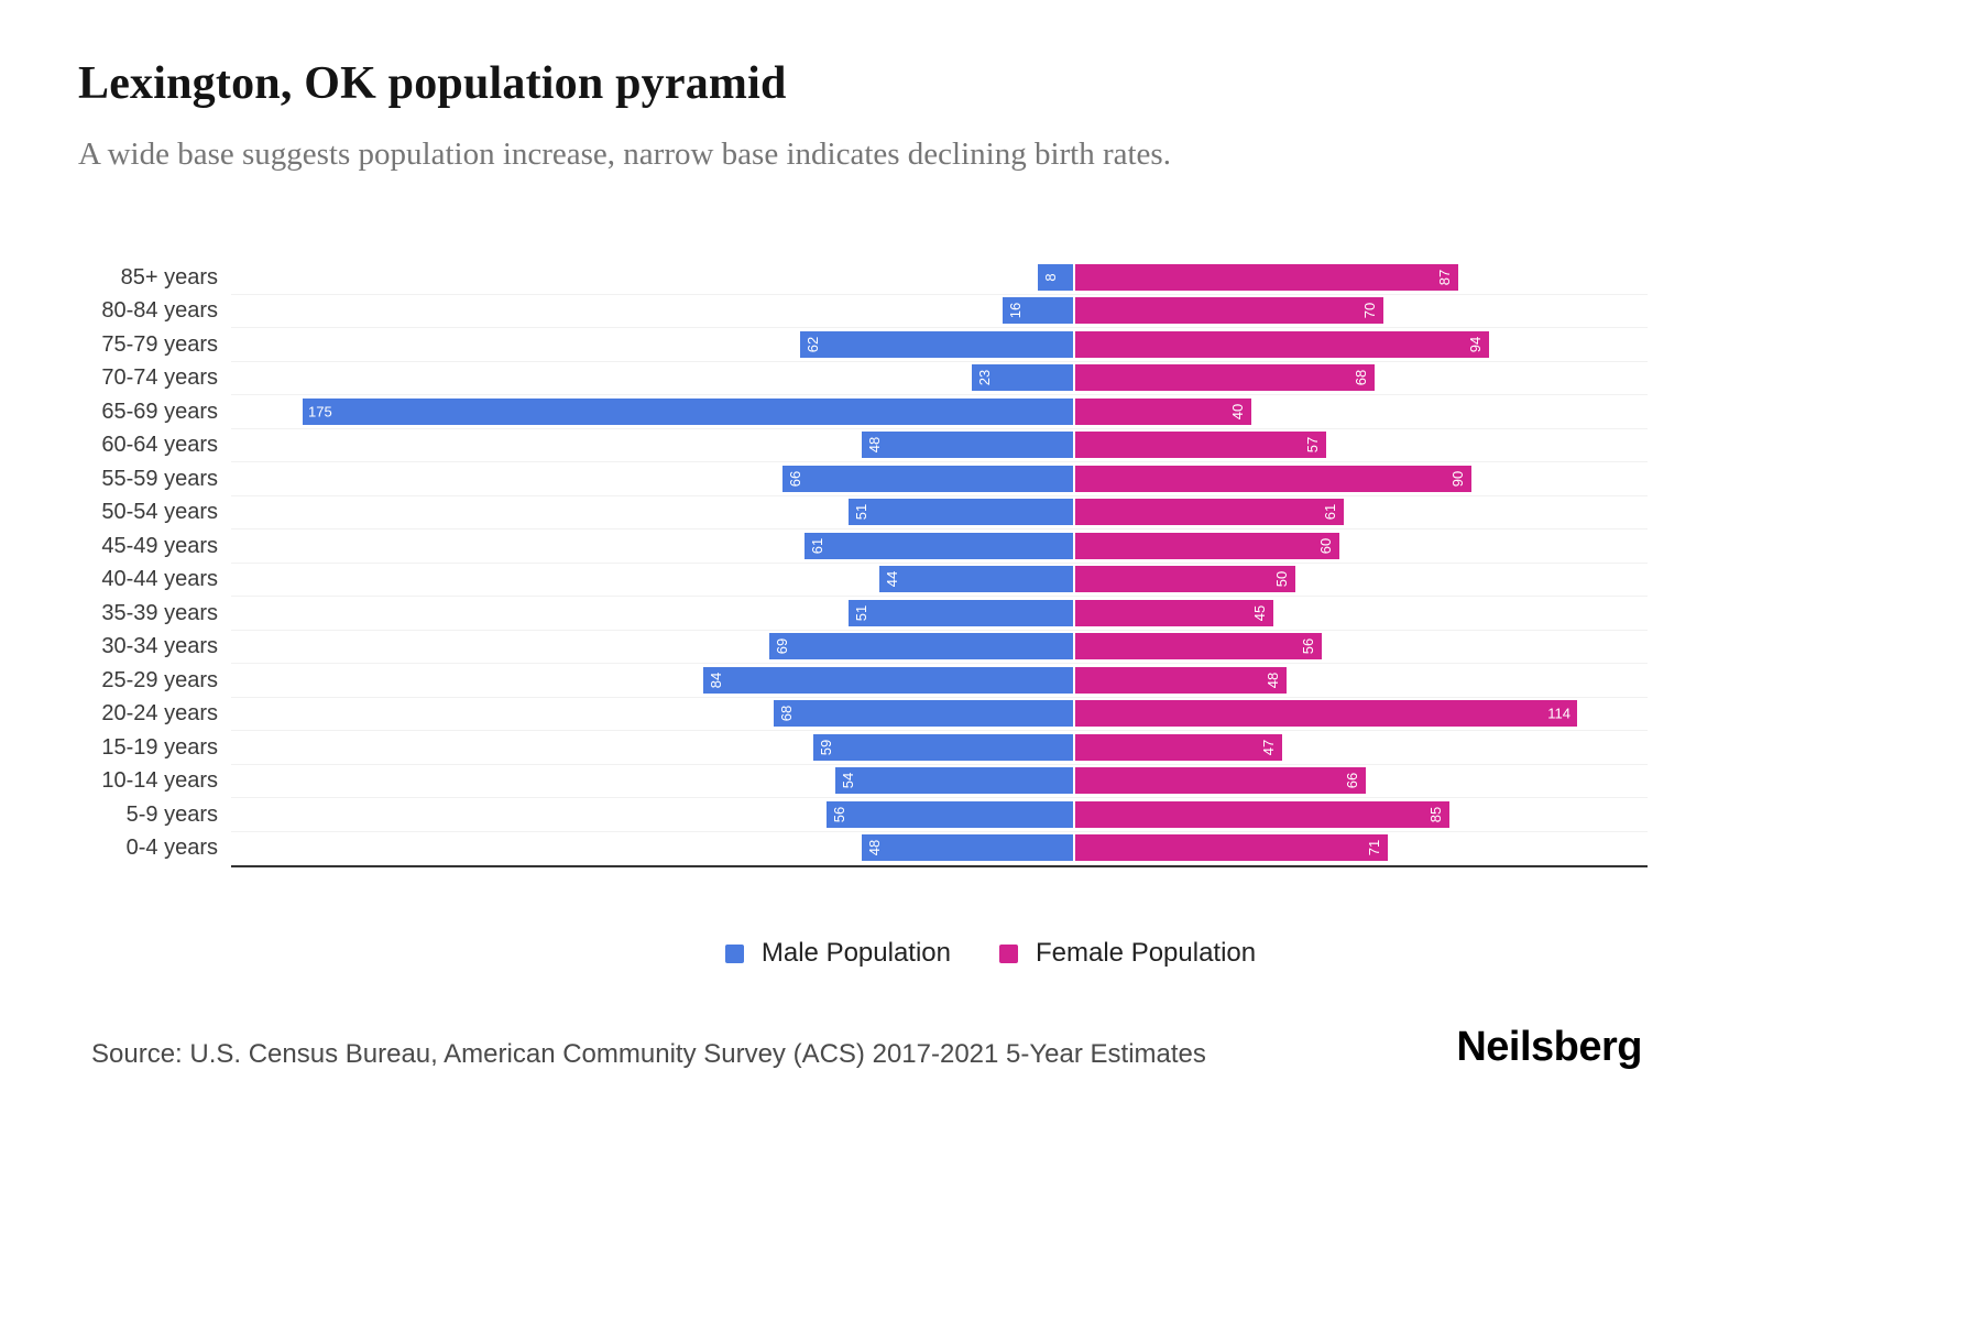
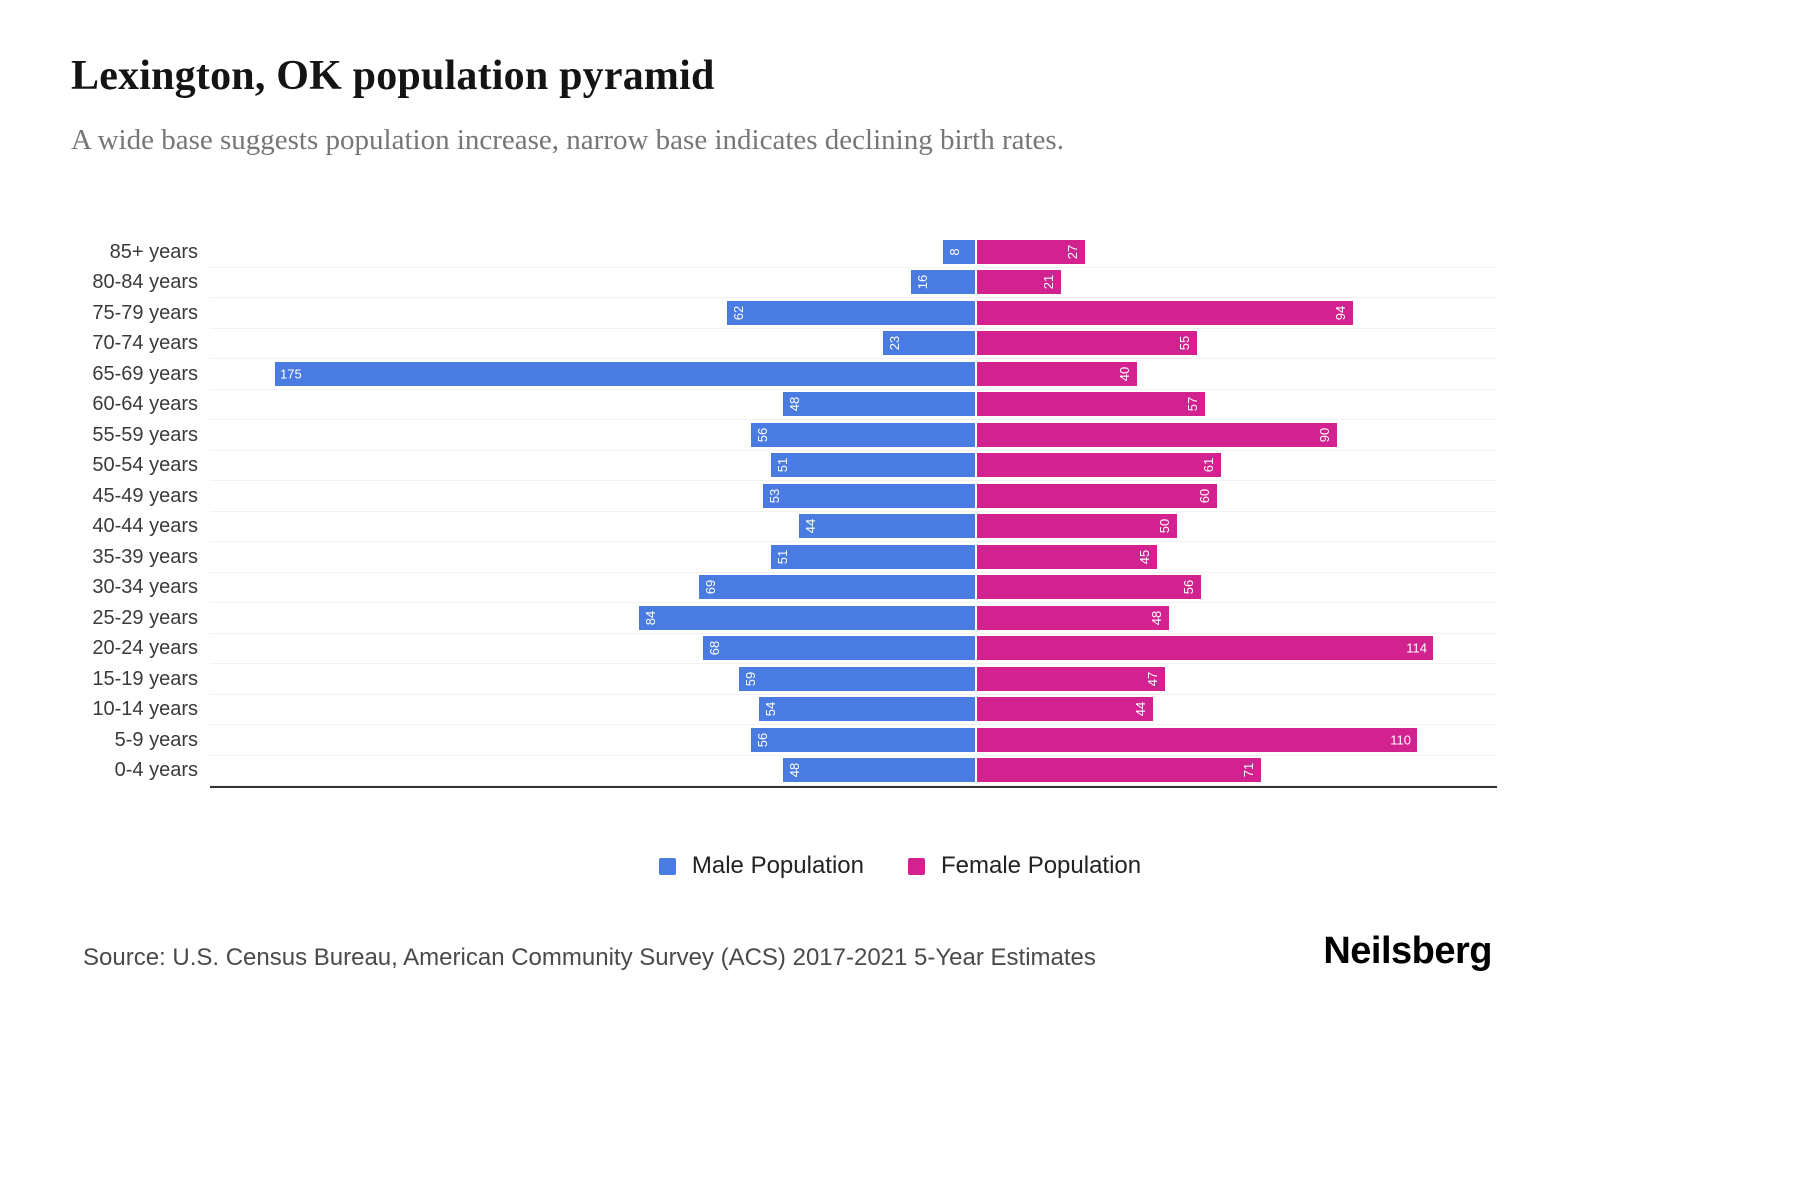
Female Population/85+ years: 87 -> 27
Female Population/80-84 years: 70 -> 21
Female Population/70-74 years: 68 -> 55
Male Population/55-59 years: 66 -> 56
Male Population/45-49 years: 61 -> 53
Female Population/10-14 years: 66 -> 44
Female Population/5-9 years: 85 -> 110
